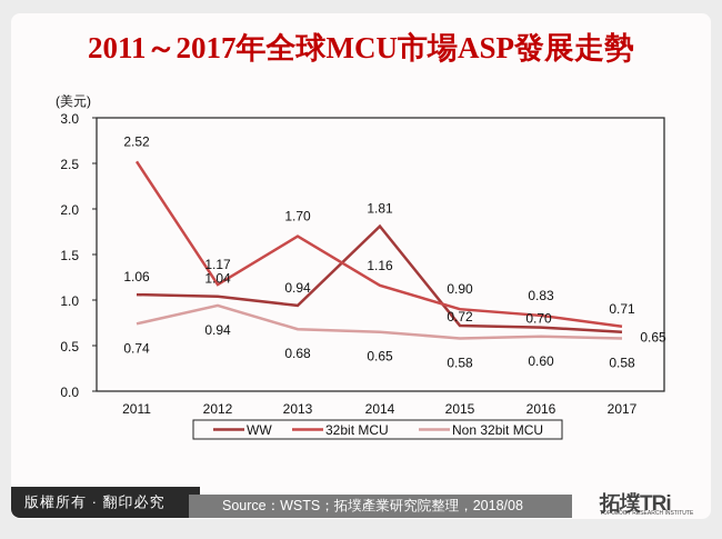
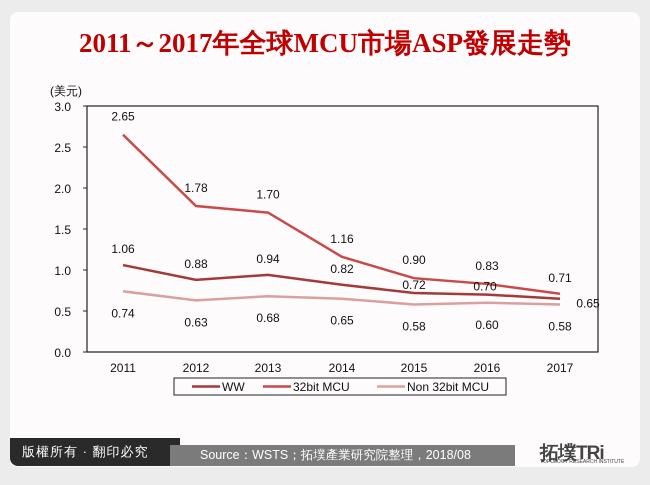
32bit MCU/2011: 2.52 -> 2.65
WW/2012: 1.04 -> 0.88
32bit MCU/2012: 1.17 -> 1.78
Non 32bit MCU/2012: 0.94 -> 0.63
WW/2014: 1.81 -> 0.82
